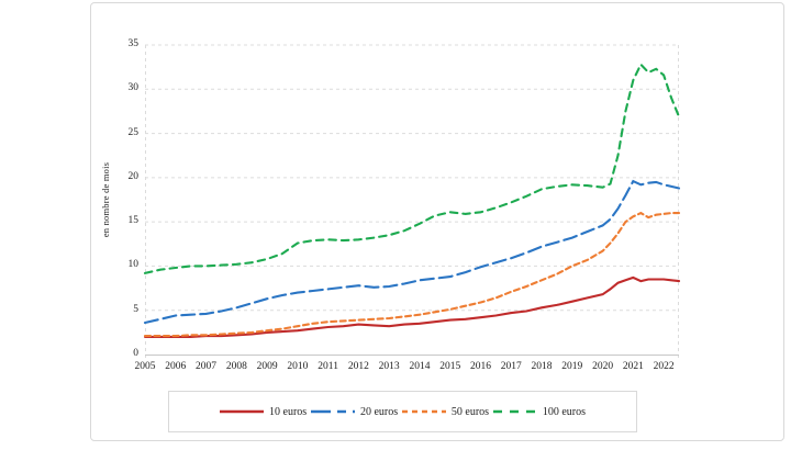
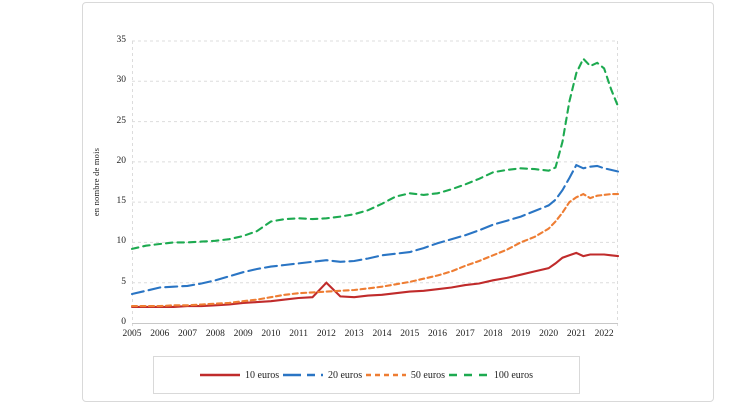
10 euros/2012: 3 -> 5
